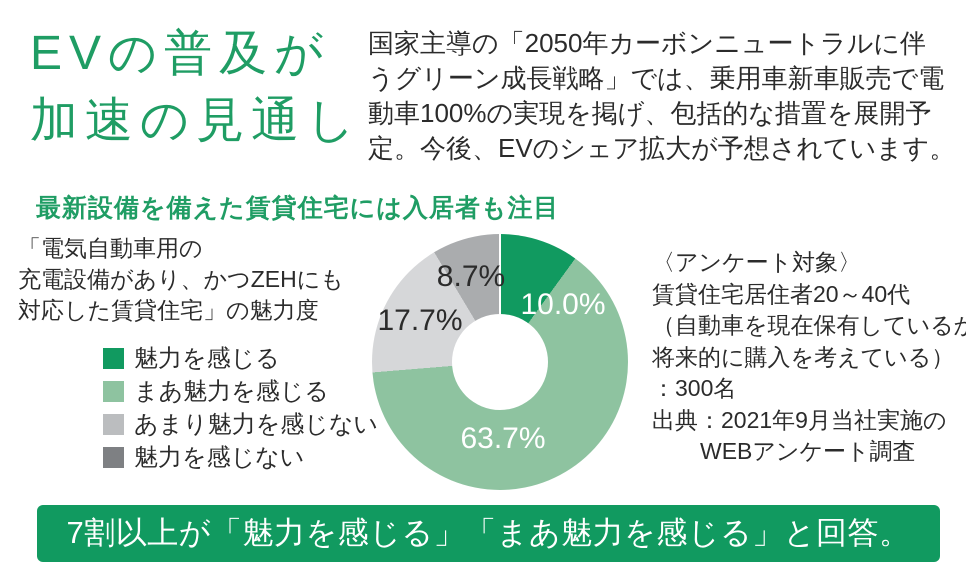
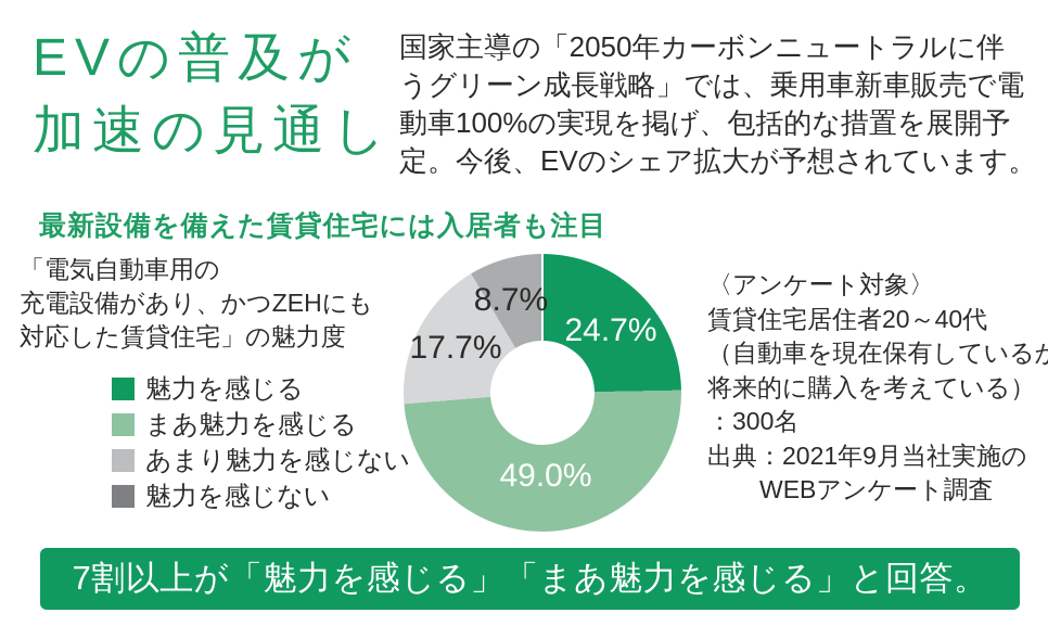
魅力を感じる: 10.0% -> 24.7%
まあ魅力を感じる: 63.7% -> 49.0%
